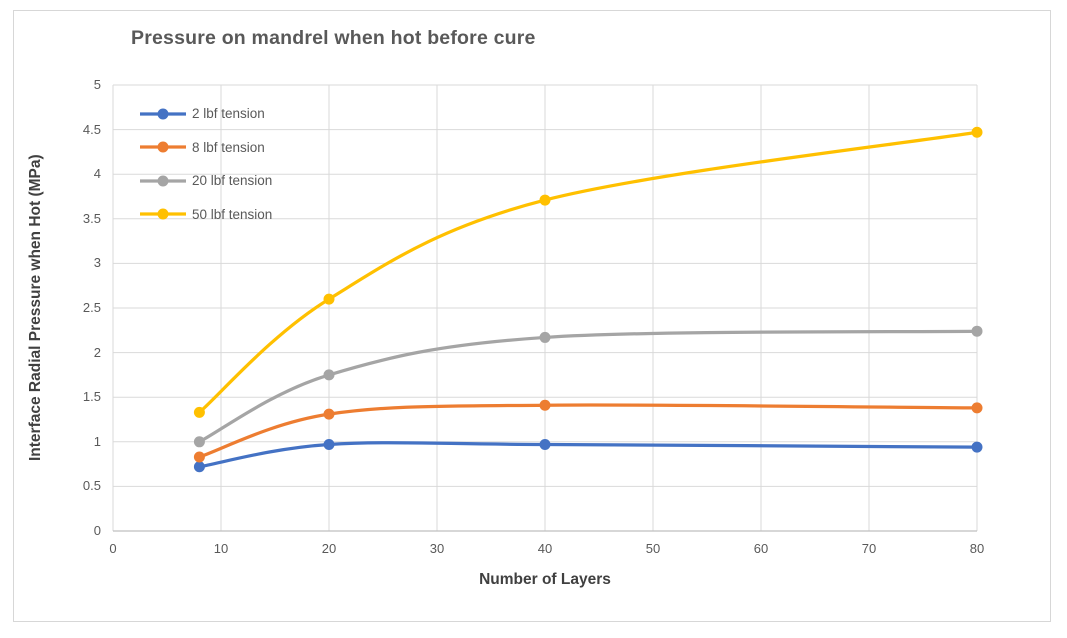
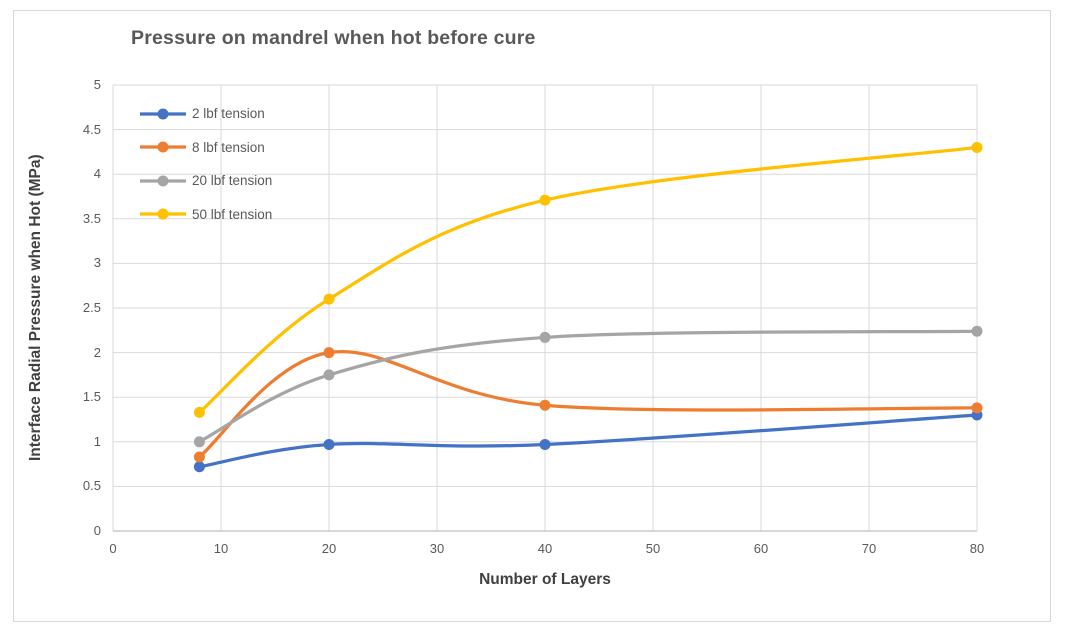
8 lbf tension/20: 1.3 -> 2.0
2 lbf tension/80: 0.9 -> 1.3
50 lbf tension/80: 4.5 -> 4.3
